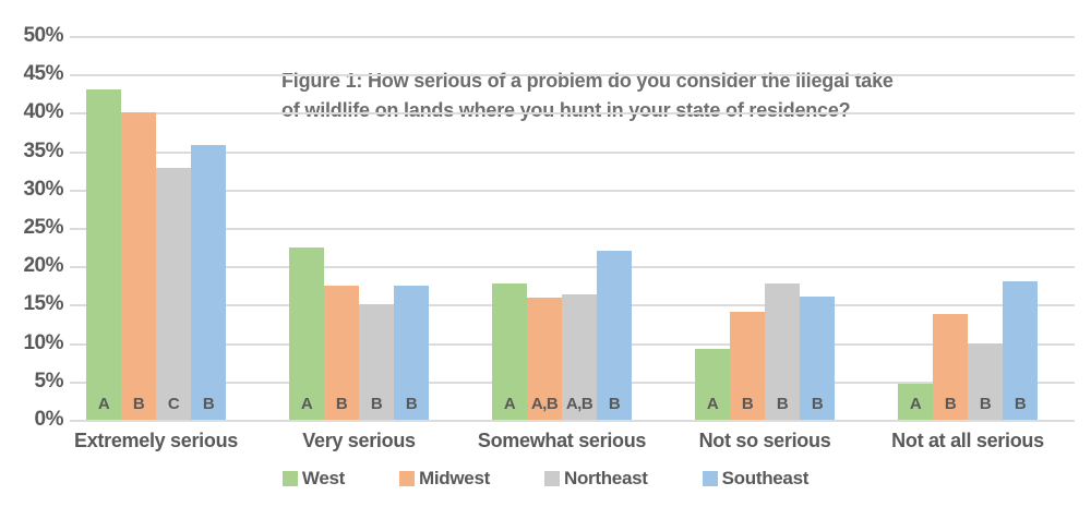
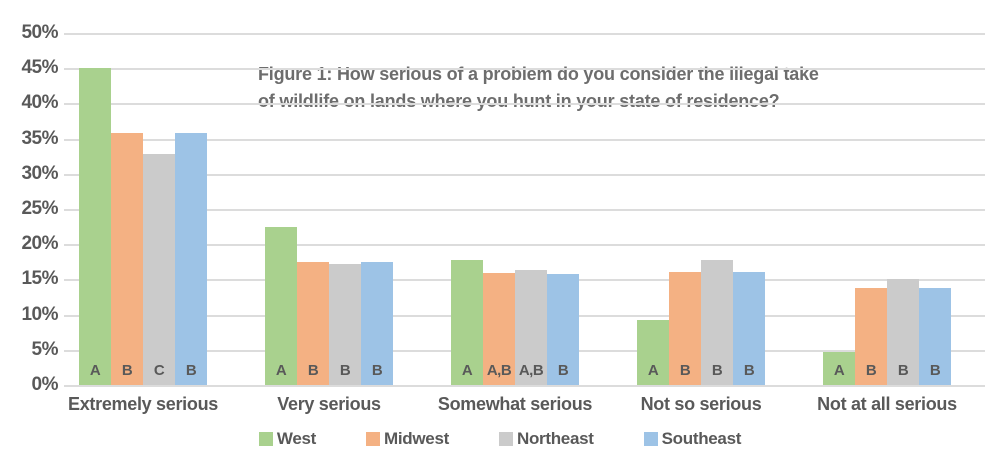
West/Extremely serious: 43% -> 45%
Midwest/Extremely serious: 40% -> 36%
Northeast/Very serious: 15% -> 17%
Southeast/Somewhat serious: 22% -> 16%
Midwest/Not so serious: 14% -> 16%
Northeast/Not at all serious: 10% -> 15%
Southeast/Not at all serious: 18% -> 14%
